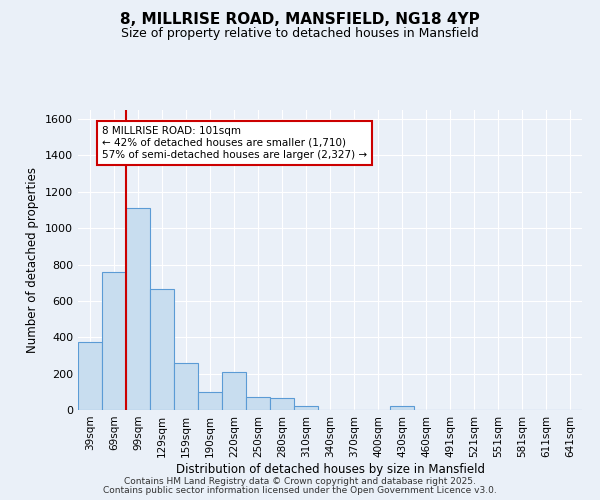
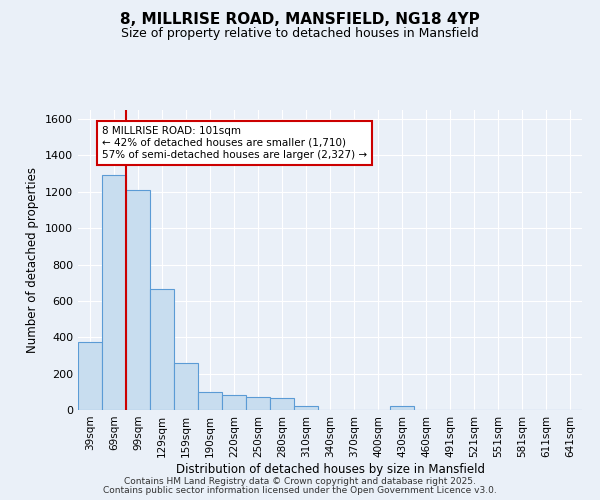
69sqm: 760 -> 1290
99sqm: 1110 -> 1210
220sqm: 210 -> 80
